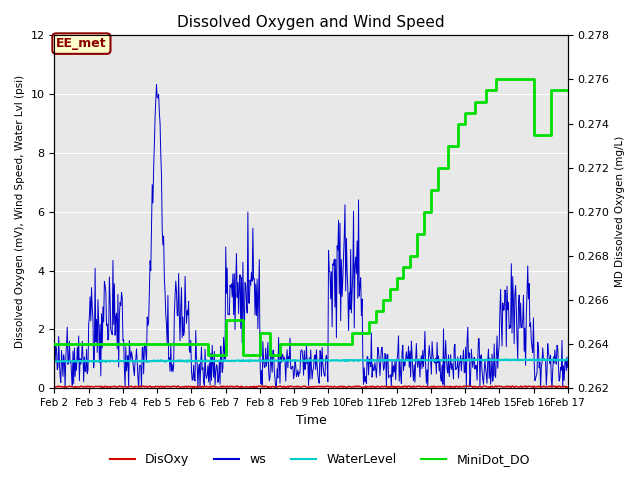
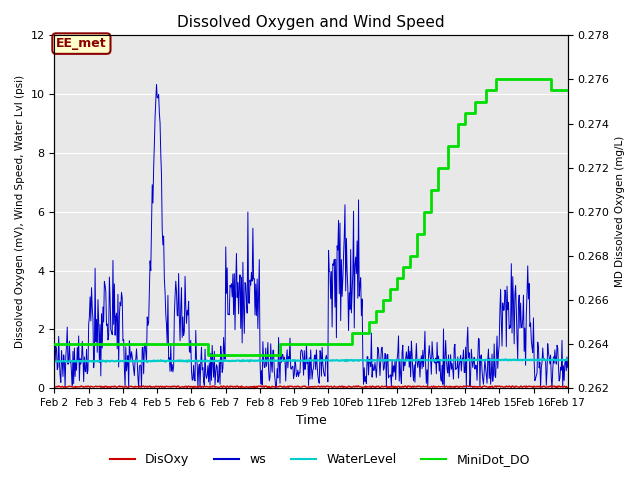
MiniDot_DO/Feb 7: 0.2651 -> 0.2635
MiniDot_DO/Feb 8: 0.2645 -> 0.2635
MiniDot_DO/Feb 16: 0.2735 -> 0.2760
